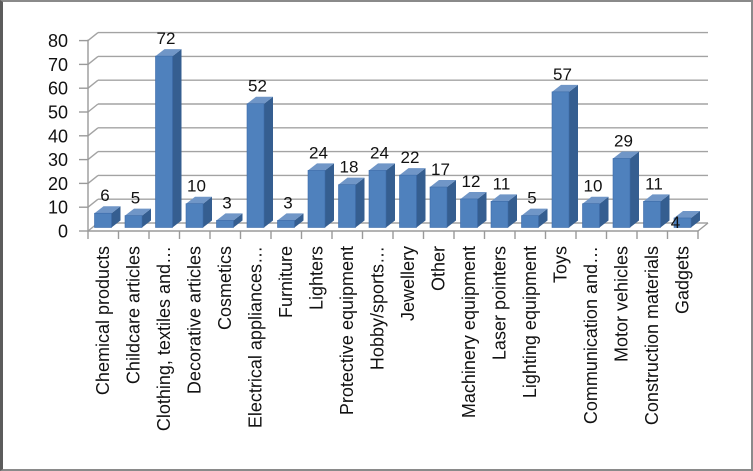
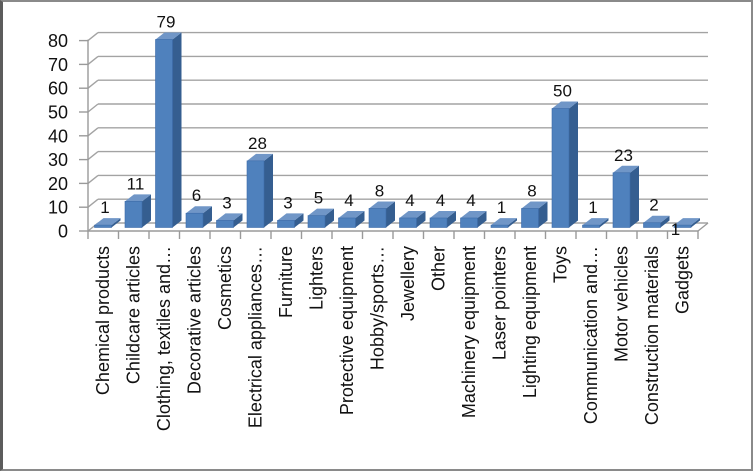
Chemical products: 6 -> 1
Childcare articles: 5 -> 11
Clothing, textiles and…: 72 -> 79
Decorative articles: 10 -> 6
Electrical appliances…: 52 -> 28
Lighters: 24 -> 5
Protective equipment: 18 -> 4
Hobby/sports…: 24 -> 8
Jewellery: 22 -> 4
Other: 17 -> 4
Machinery equipment: 12 -> 4
Laser pointers: 11 -> 1
Lighting equipment: 5 -> 8
Toys: 57 -> 50
Communication and…: 10 -> 1
Motor vehicles: 29 -> 23
Construction materials: 11 -> 2
Gadgets: 4 -> 1
